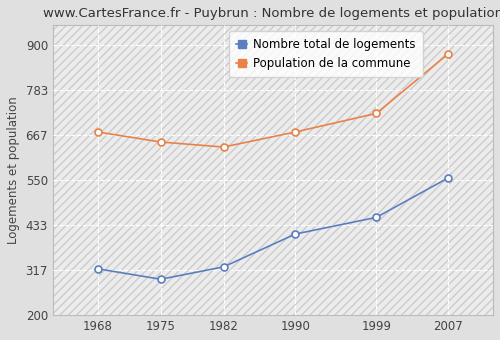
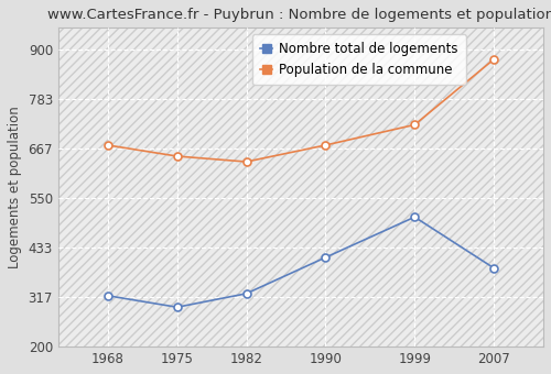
Nombre total de logements/1999: 453 -> 505
Nombre total de logements/2007: 555 -> 385
